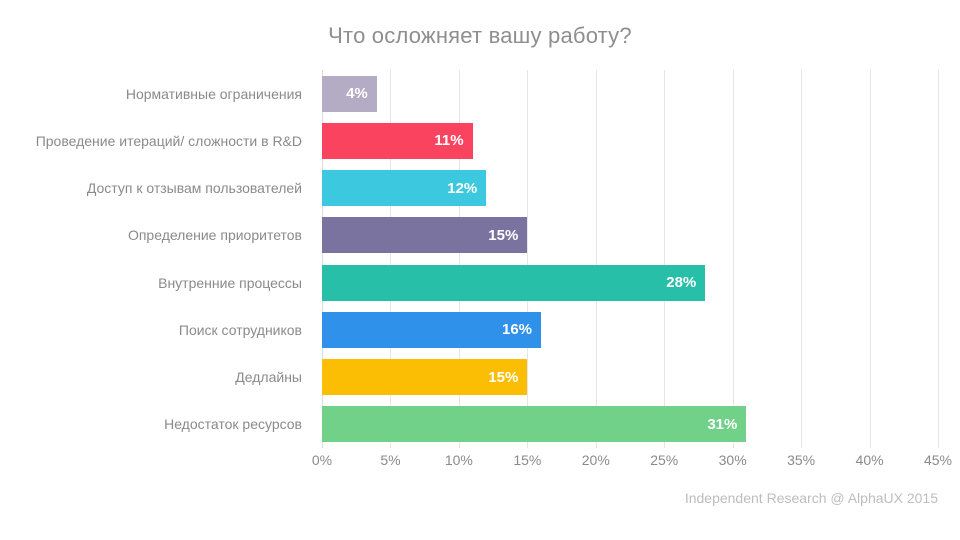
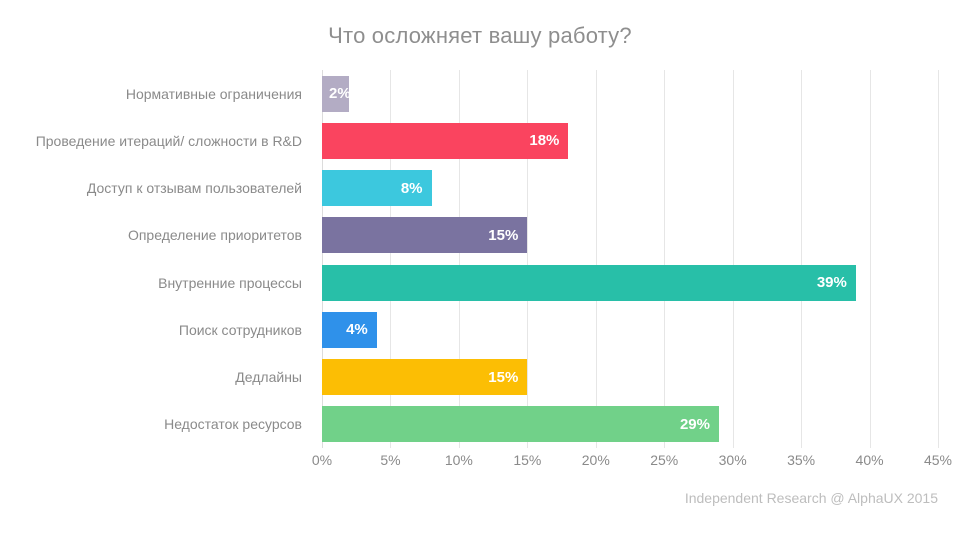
Нормативные ограничения: 4% -> 2%
Проведение итераций/ сложности в R&D: 11% -> 18%
Доступ к отзывам пользователей: 12% -> 8%
Внутренние процессы: 28% -> 39%
Поиск сотрудников: 16% -> 4%
Недостаток ресурсов: 31% -> 29%
